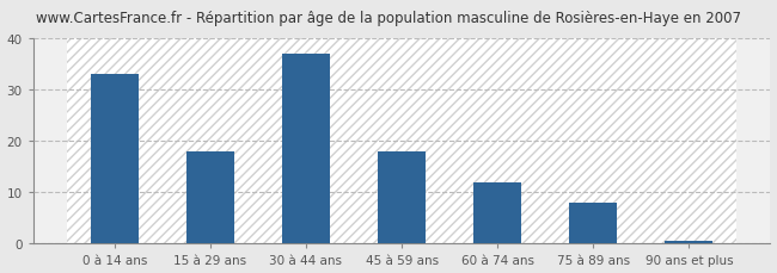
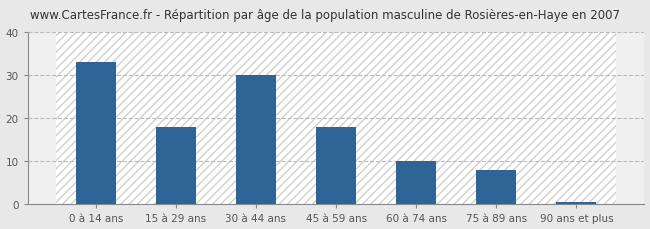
30 à 44 ans: 37.0 -> 30.0
60 à 74 ans: 12.0 -> 10.0
